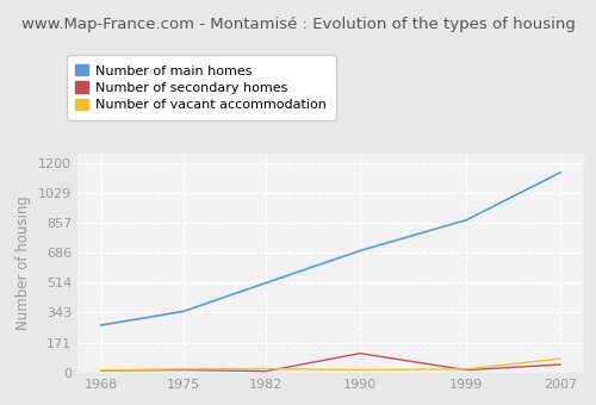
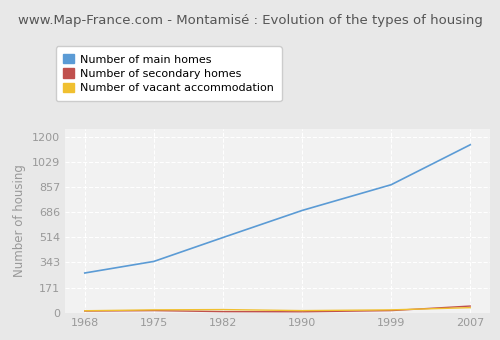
Number of secondary homes/1990: 110 -> 10
Number of vacant accommodation/2007: 80 -> 40
